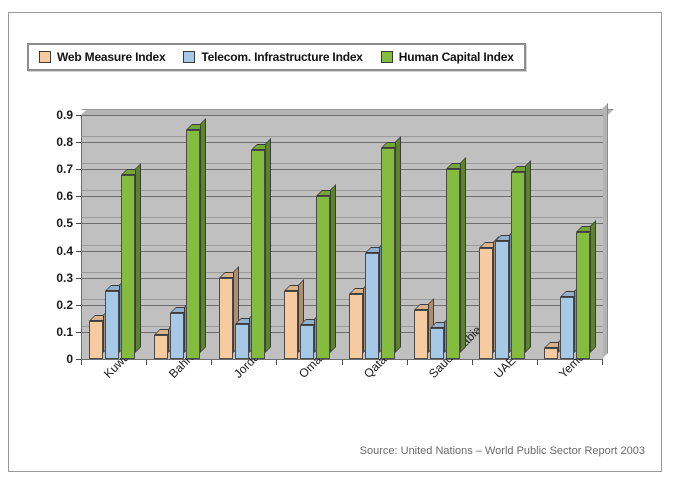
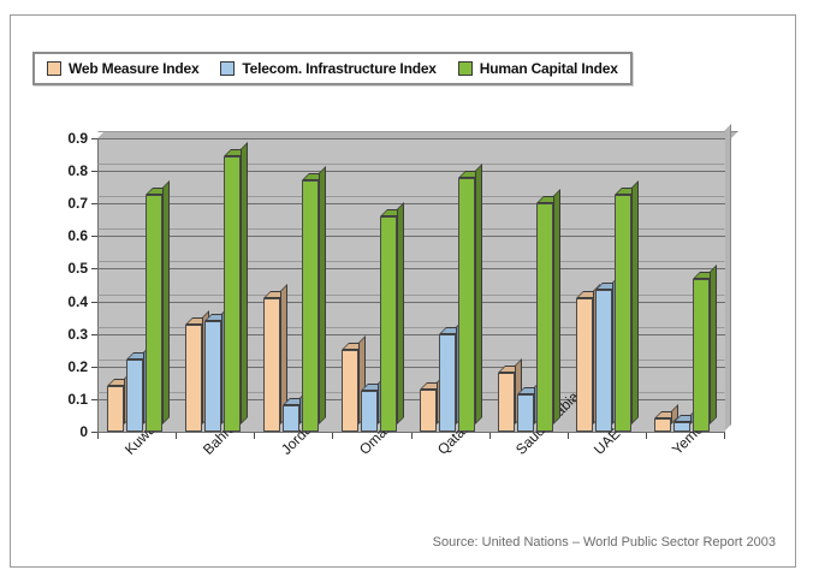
Telecom. Infrastructure Index/Kuwait: 0.25 -> 0.22
Human Capital Index/Kuwait: 0.68 -> 0.72
Web Measure Index/Bahrain: 0.09 -> 0.33
Telecom. Infrastructure Index/Bahrain: 0.17 -> 0.34
Web Measure Index/Jordan: 0.30 -> 0.41
Telecom. Infrastructure Index/Jordan: 0.13 -> 0.08
Human Capital Index/Oman: 0.60 -> 0.66
Web Measure Index/Qatar: 0.24 -> 0.13
Telecom. Infrastructure Index/Qatar: 0.39 -> 0.30
Human Capital Index/UAE: 0.69 -> 0.72
Telecom. Infrastructure Index/Yemen: 0.23 -> 0.03
